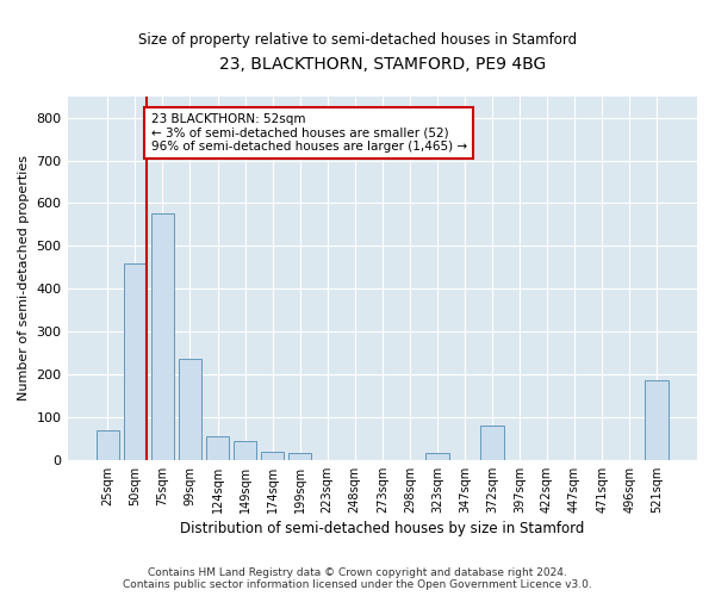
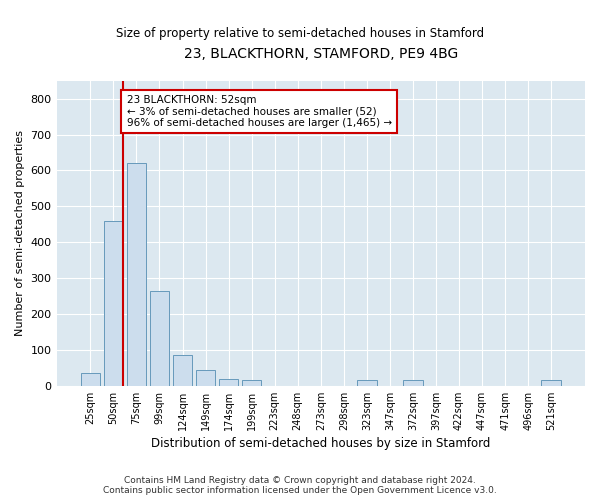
25sqm: 70 -> 35
75sqm: 575 -> 620
99sqm: 235 -> 265
124sqm: 55 -> 85
372sqm: 80 -> 15
521sqm: 185 -> 15
